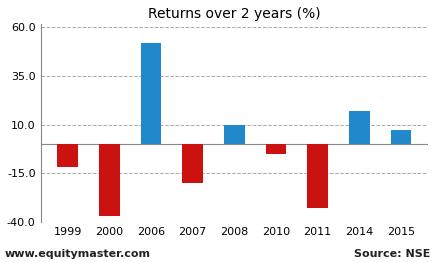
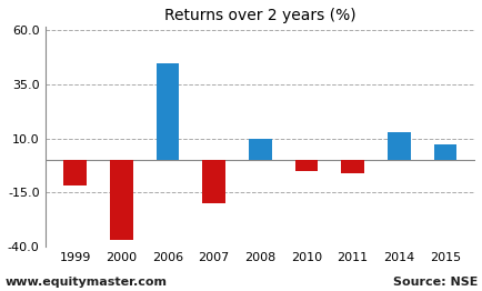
2006: 52 -> 45
2011: -33 -> -6
2014: 17 -> 13
